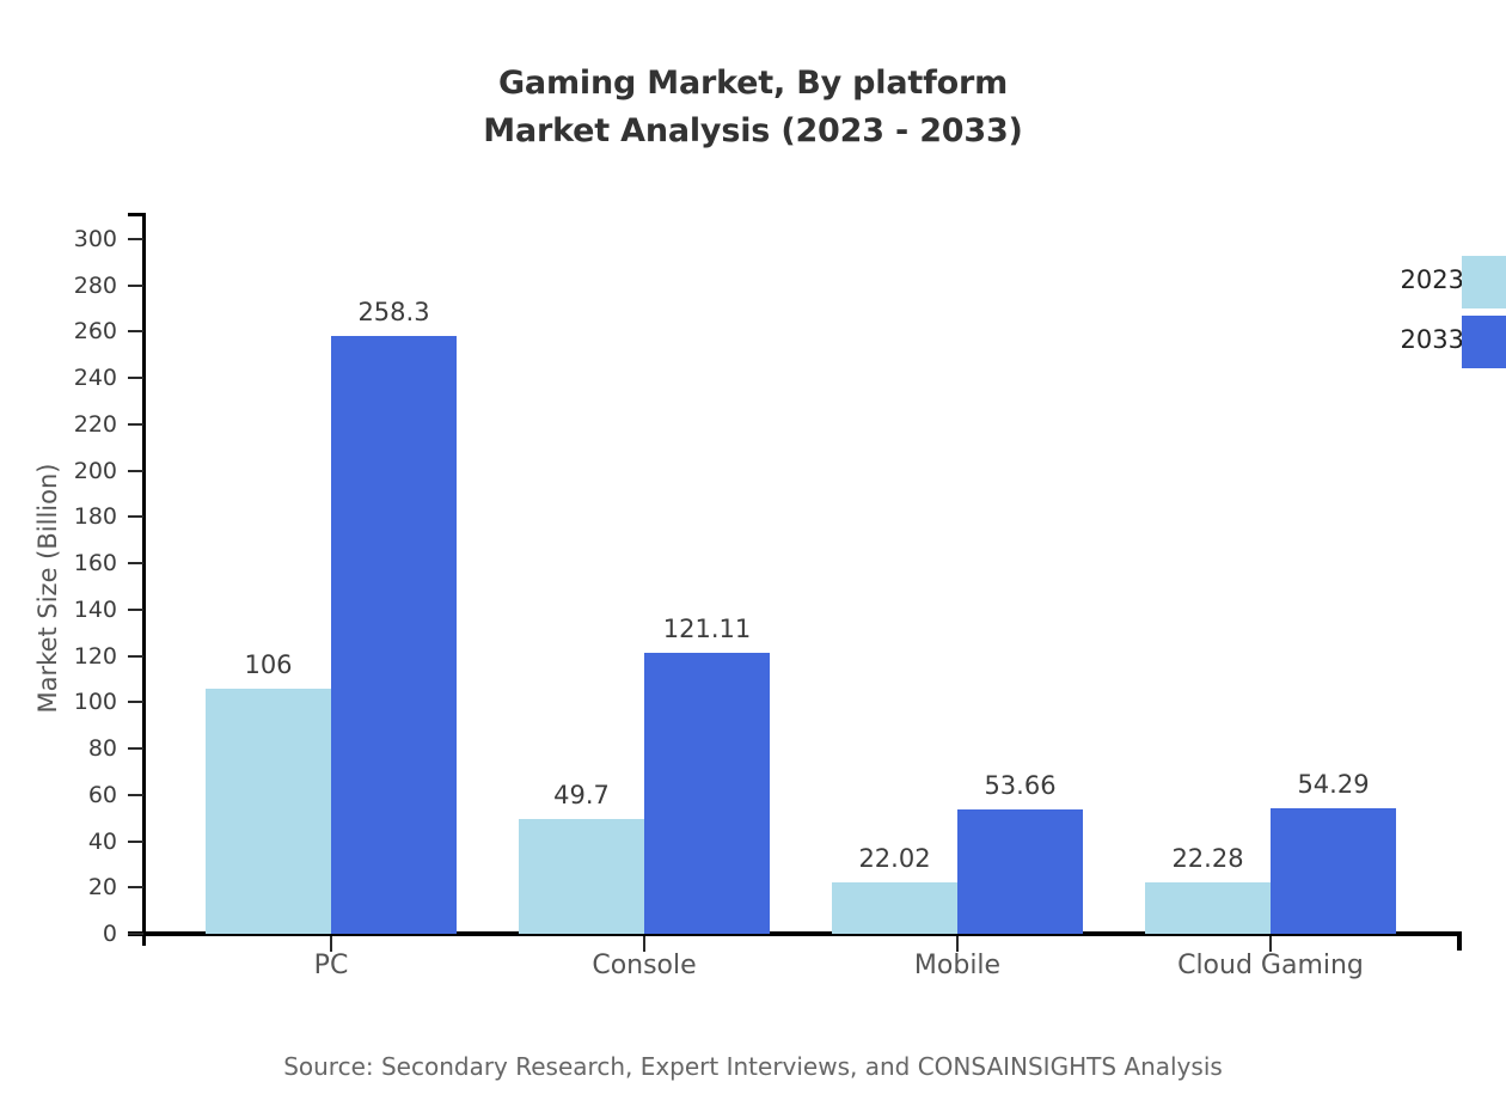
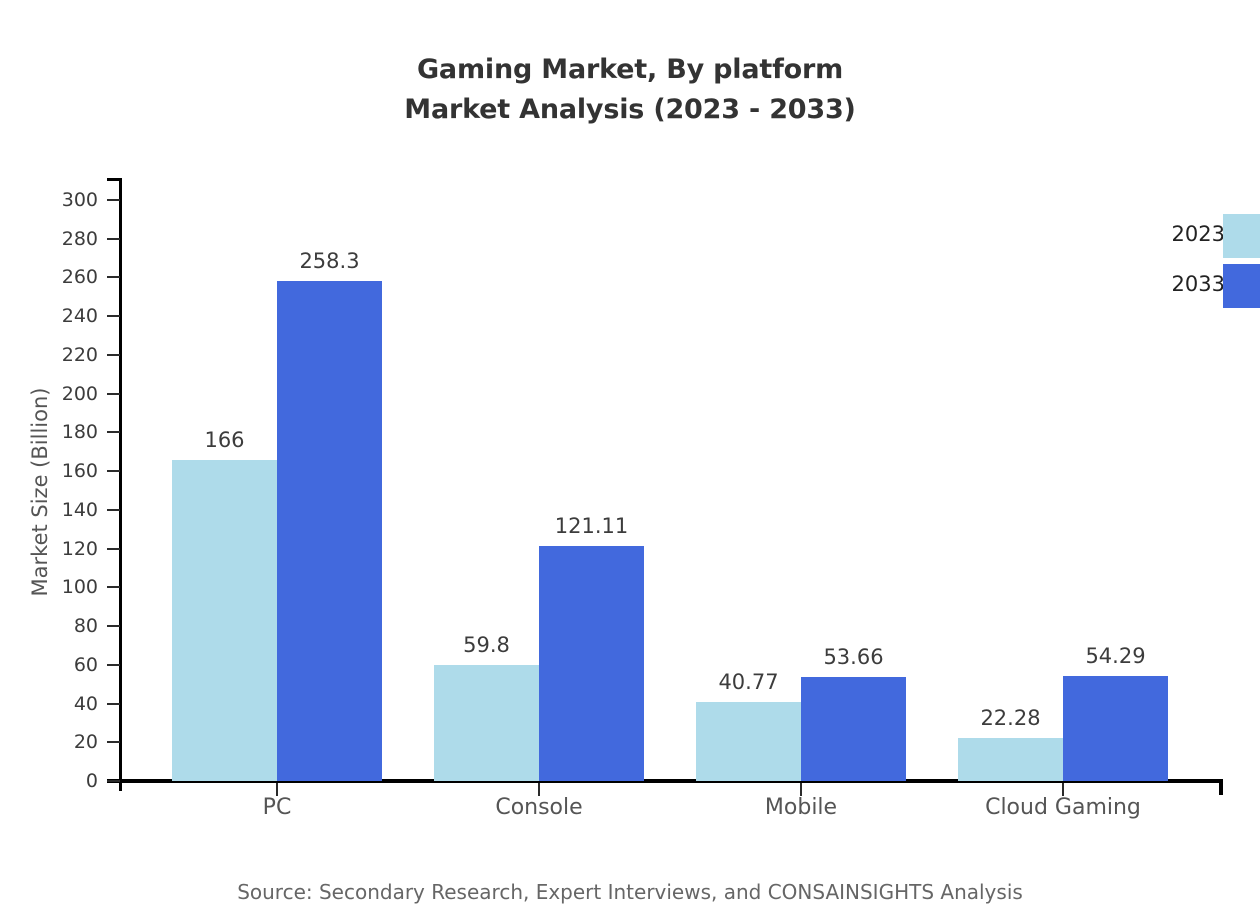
2023/PC: 106 -> 166
2023/Console: 49.7 -> 59.8
2023/Mobile: 22.02 -> 40.77
